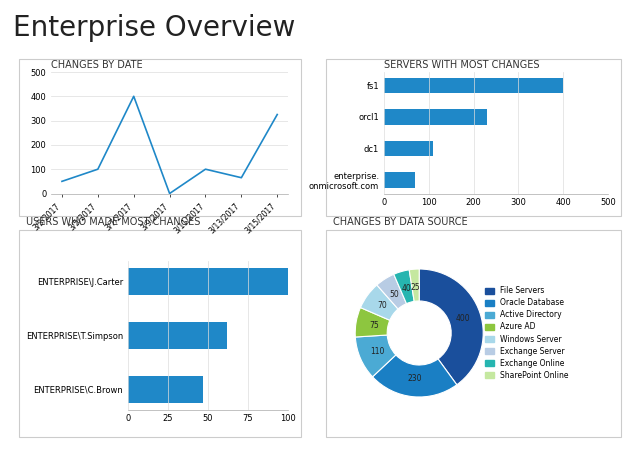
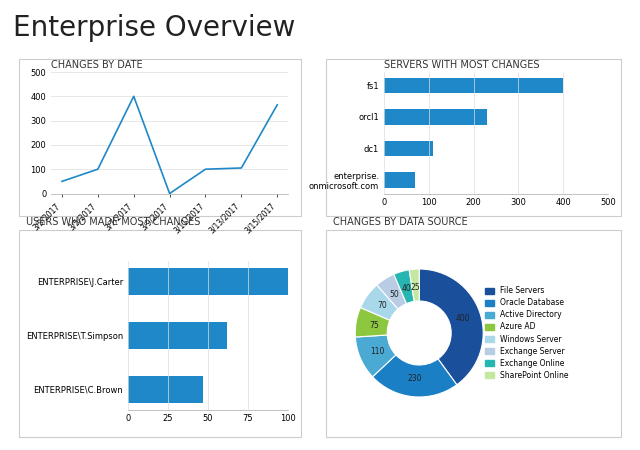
CHANGES BY DATE/3/13/2017: 65 -> 105
CHANGES BY DATE/3/15/2017: 325 -> 365
